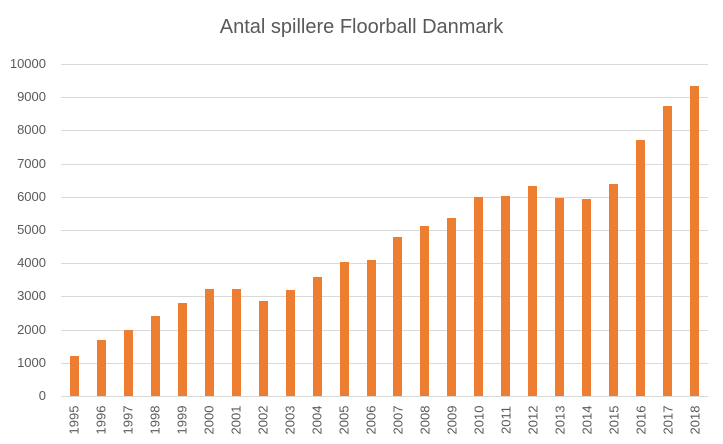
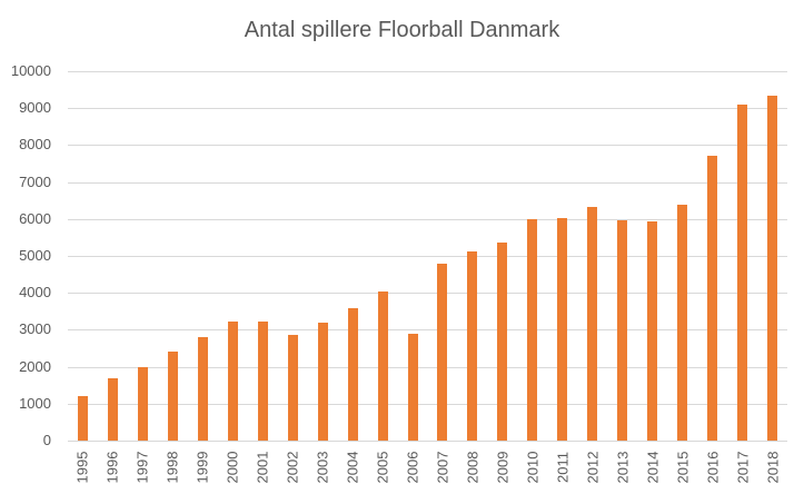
2006: 4100 -> 2900
2017: 8800 -> 9100
